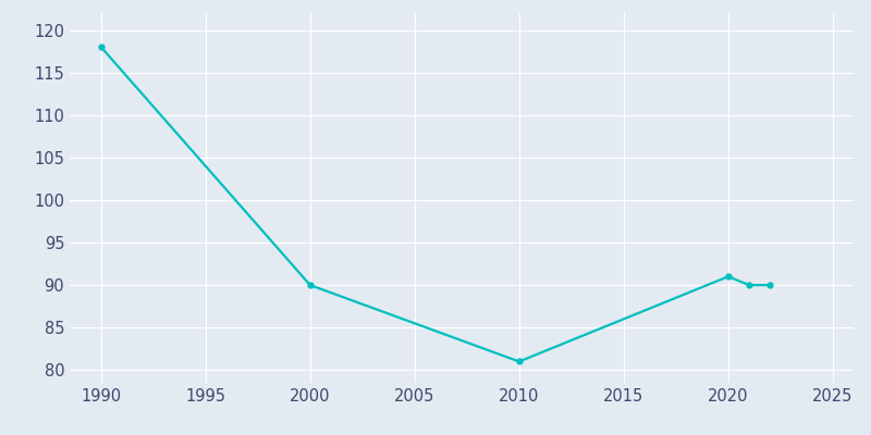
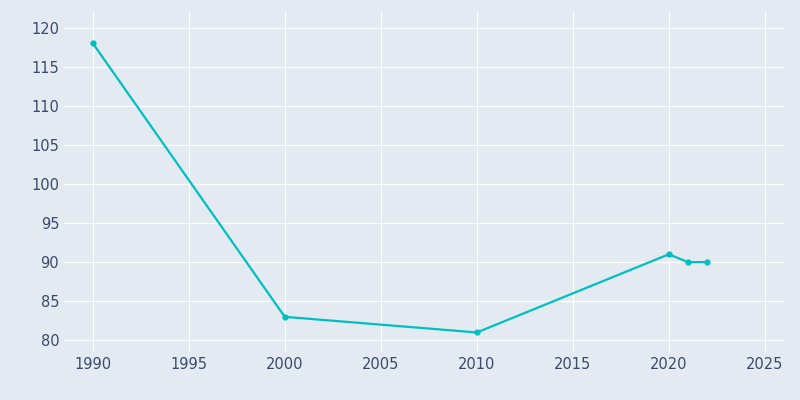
2000: 90 -> 83
